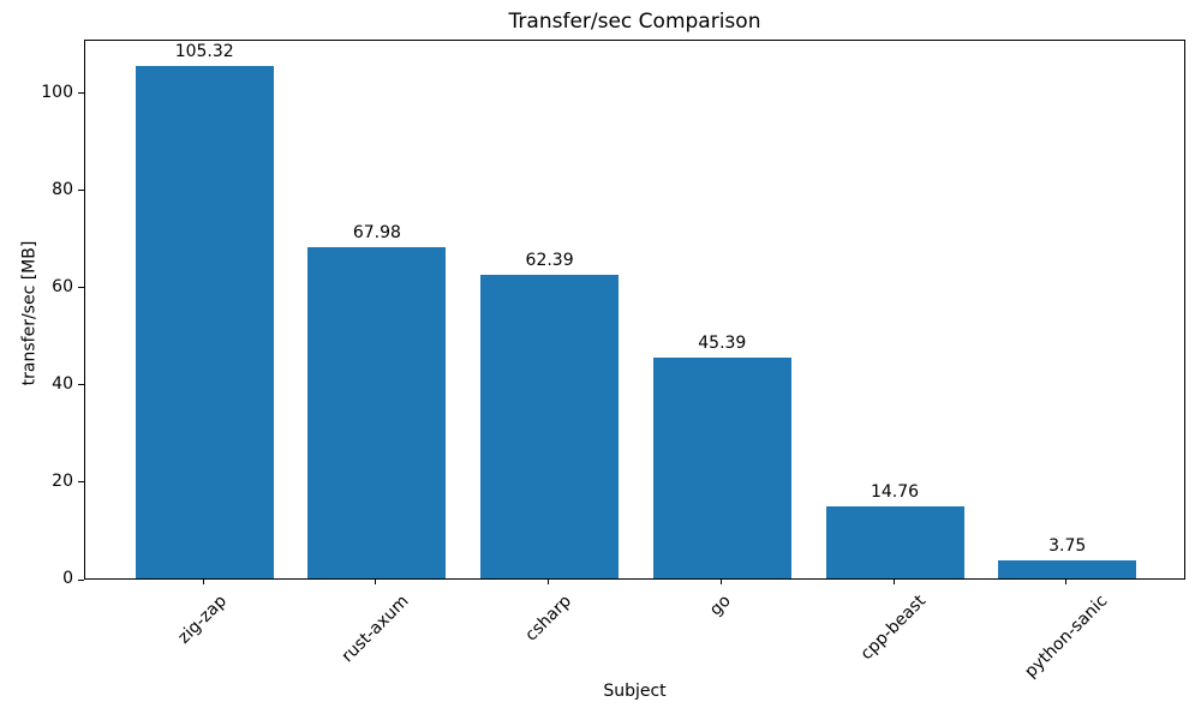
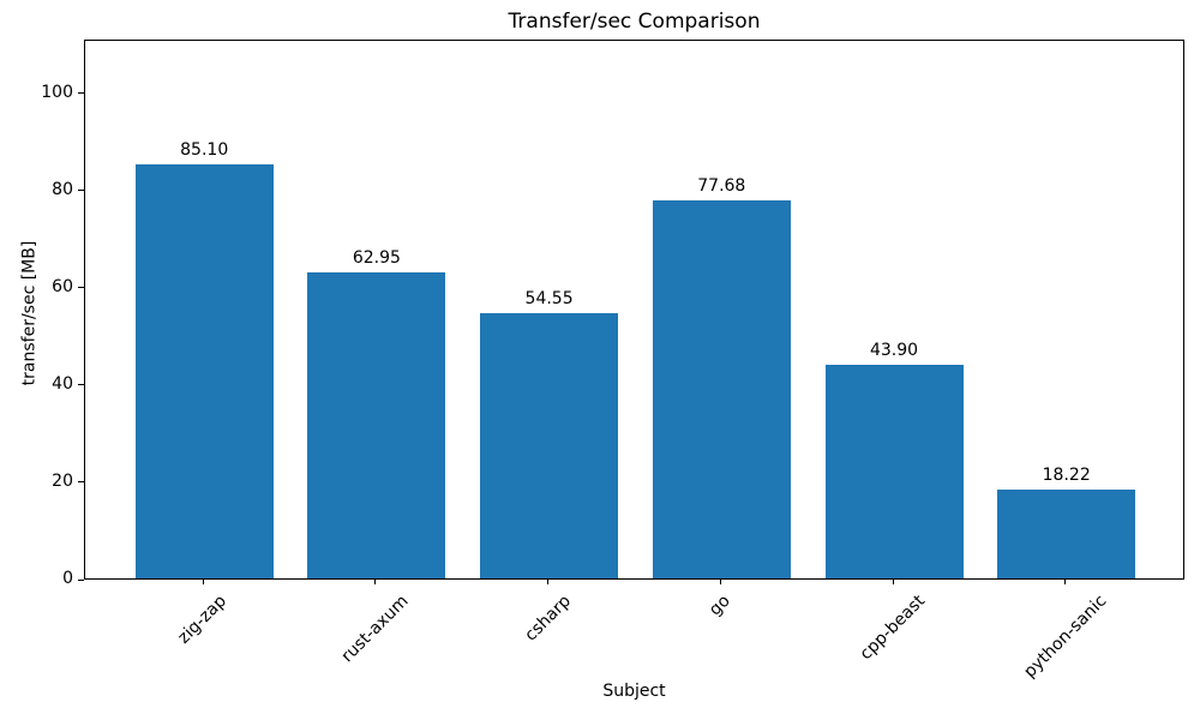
zig-zap: 105.32 -> 85.10
rust-axum: 67.98 -> 62.95
csharp: 62.39 -> 54.55
go: 45.39 -> 77.68
cpp-beast: 14.76 -> 43.90
python-sanic: 3.75 -> 18.22
